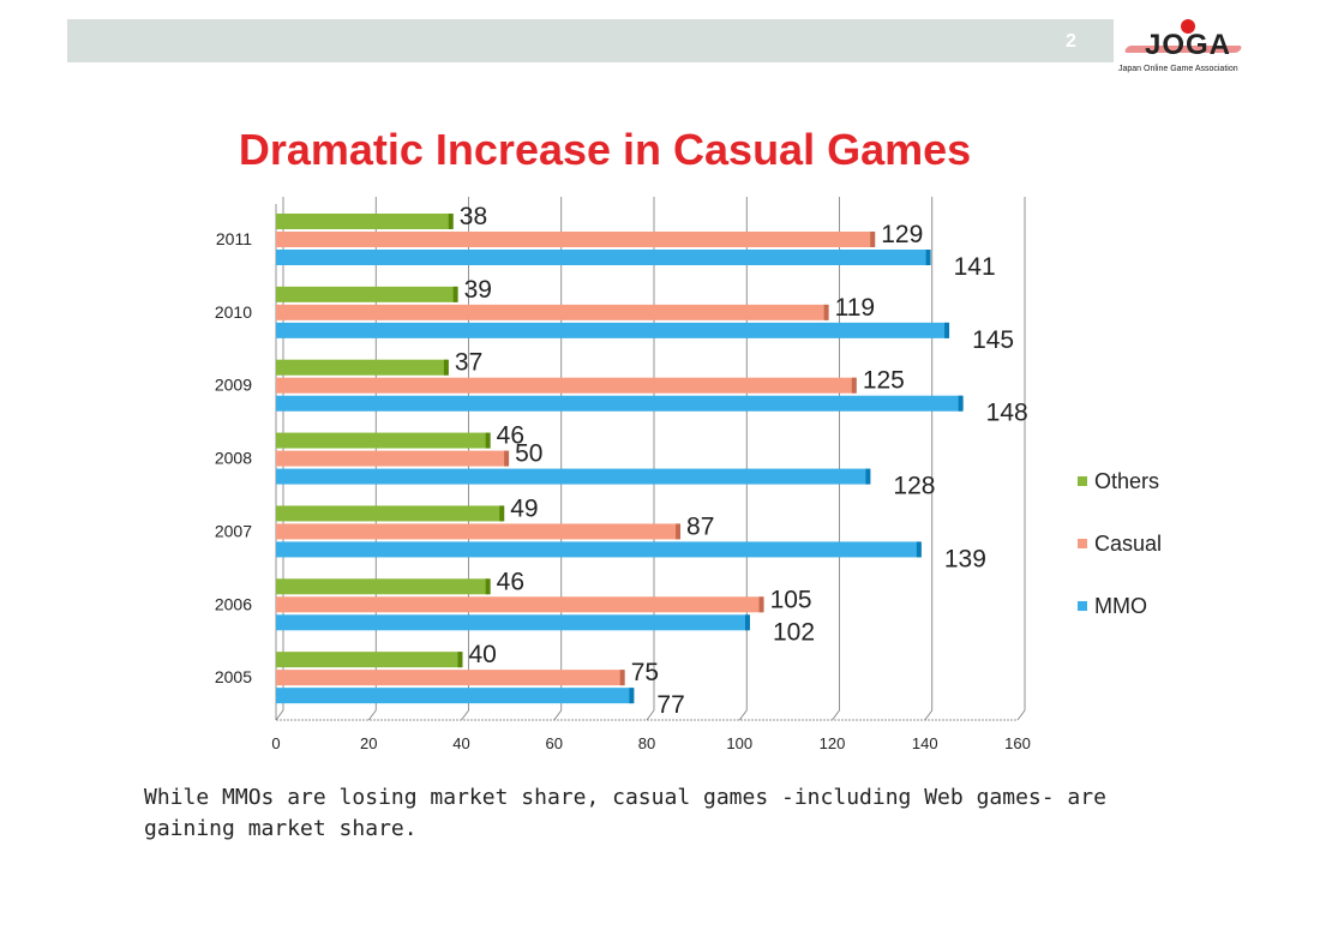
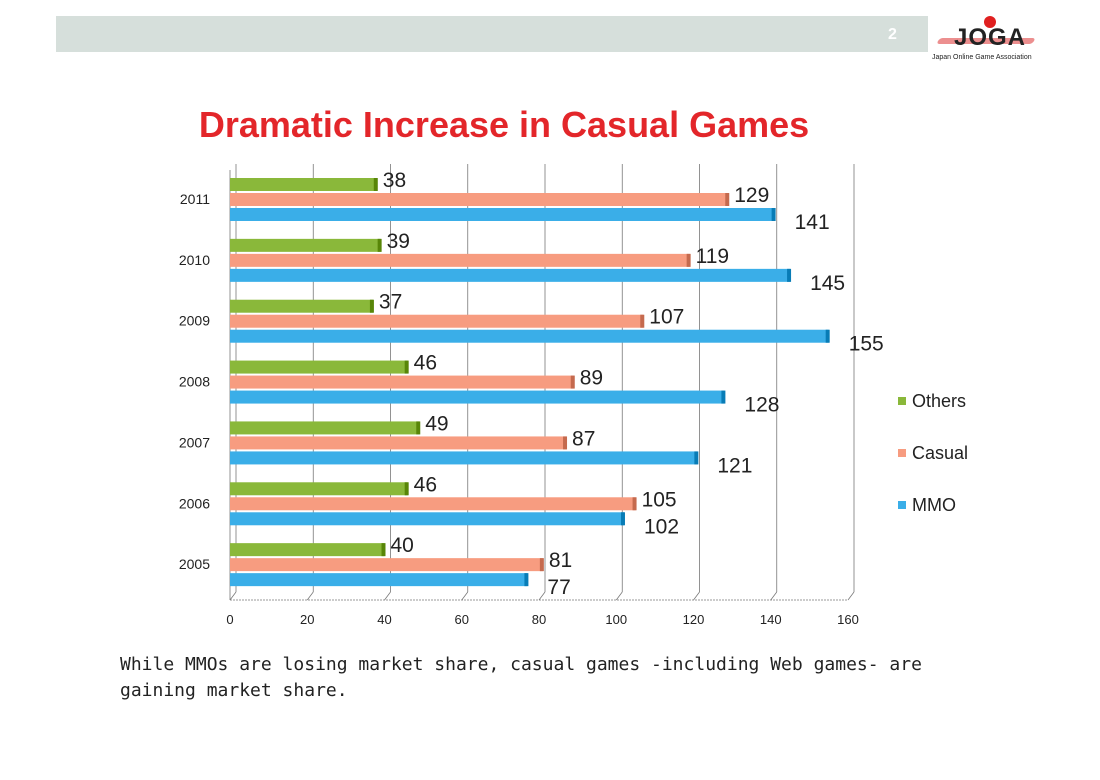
Casual/2009: 125 -> 107
MMO/2009: 148 -> 155
Casual/2008: 50 -> 89
MMO/2007: 139 -> 121
Casual/2005: 75 -> 81
